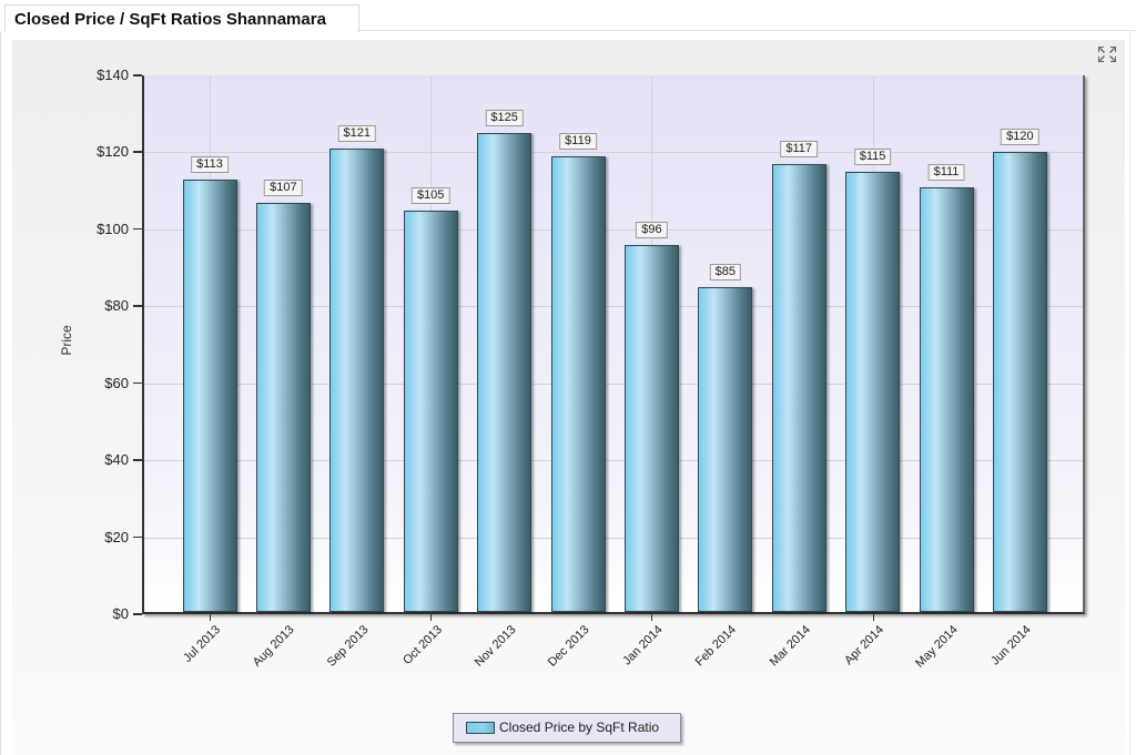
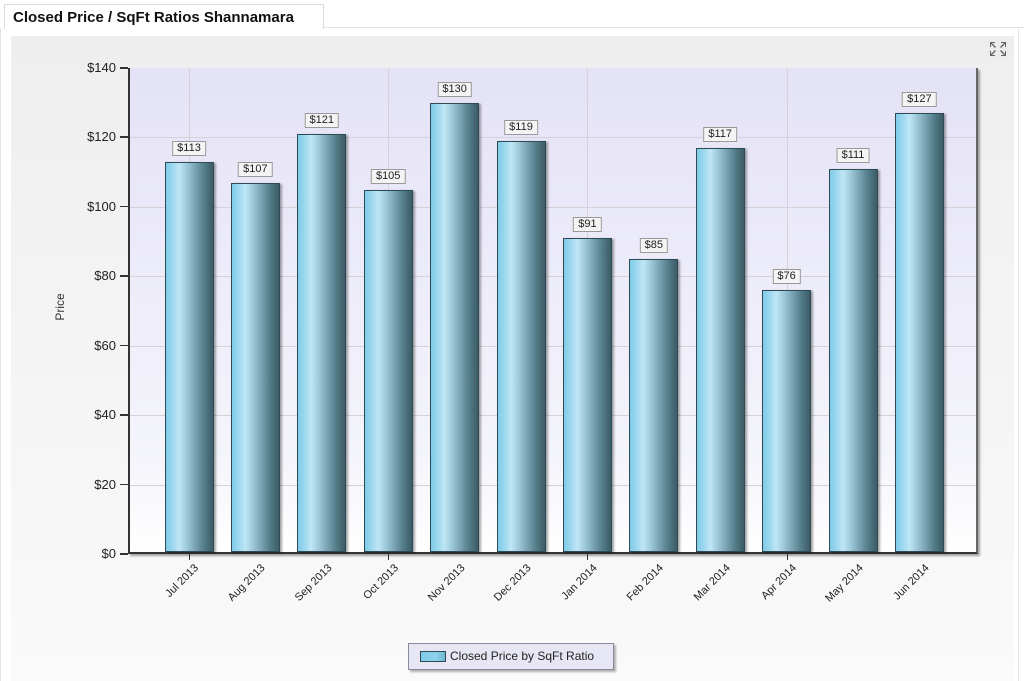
Nov 2013: $125 -> $130
Jan 2014: $96 -> $91
Apr 2014: $115 -> $76
Jun 2014: $120 -> $127
